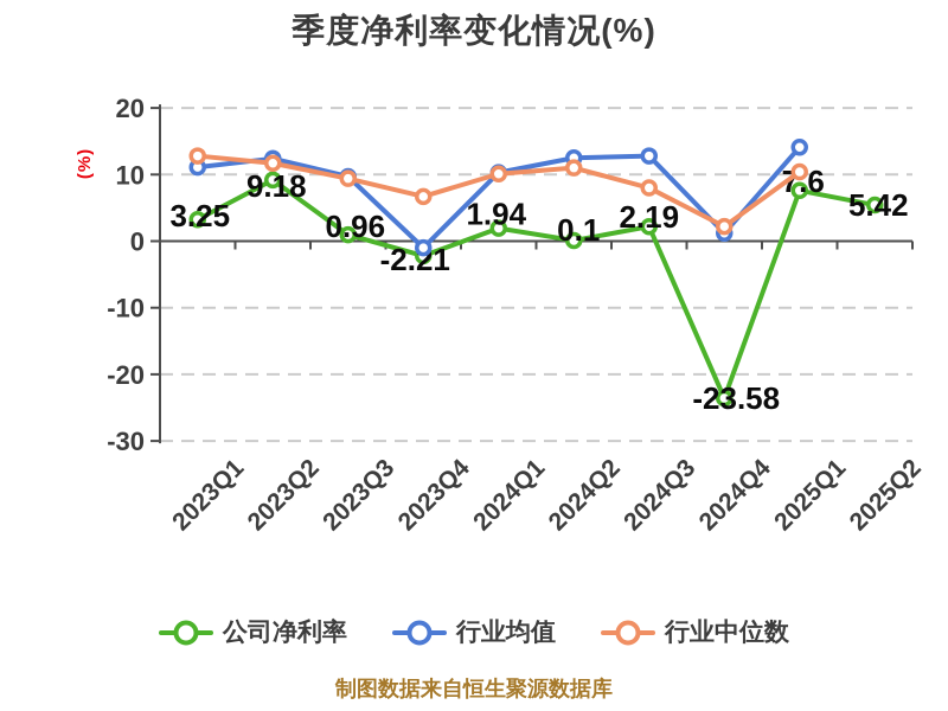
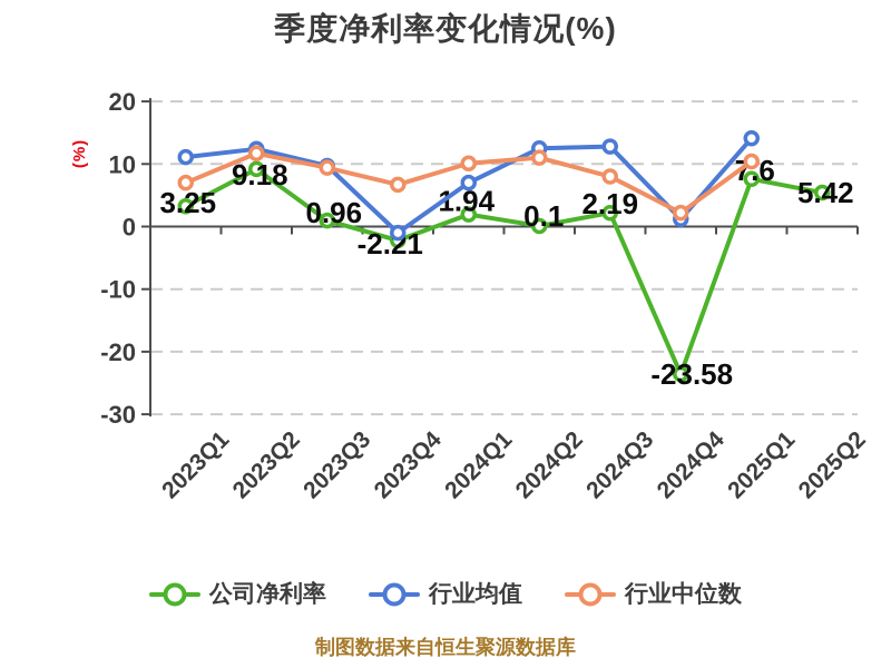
行业中位数/2023Q1: 13 -> 7
行业均值/2024Q1: 10 -> 7
